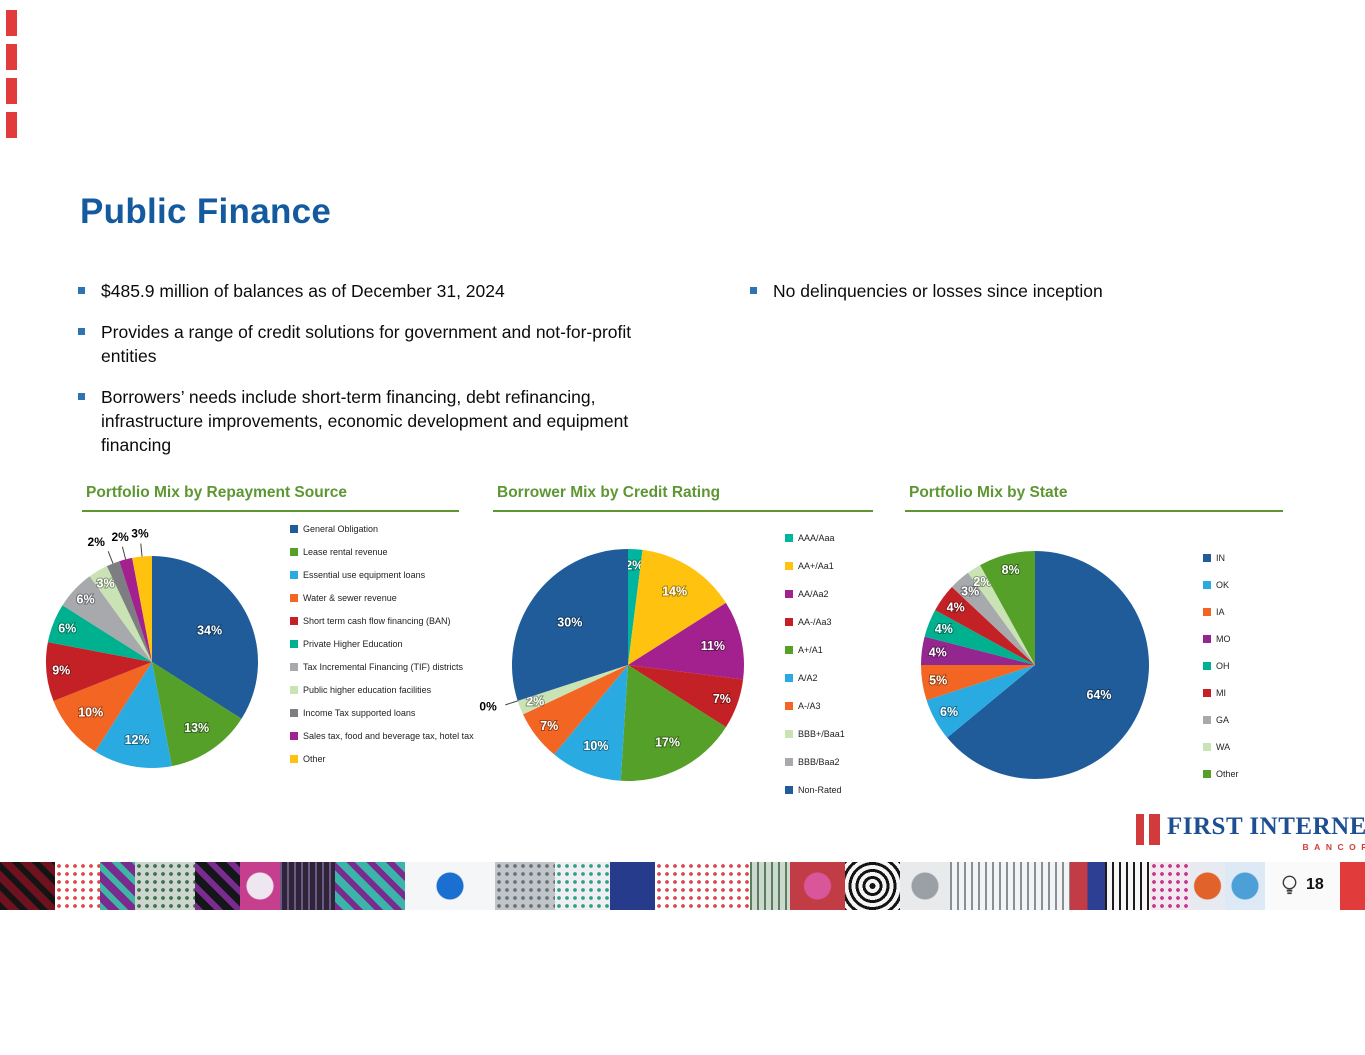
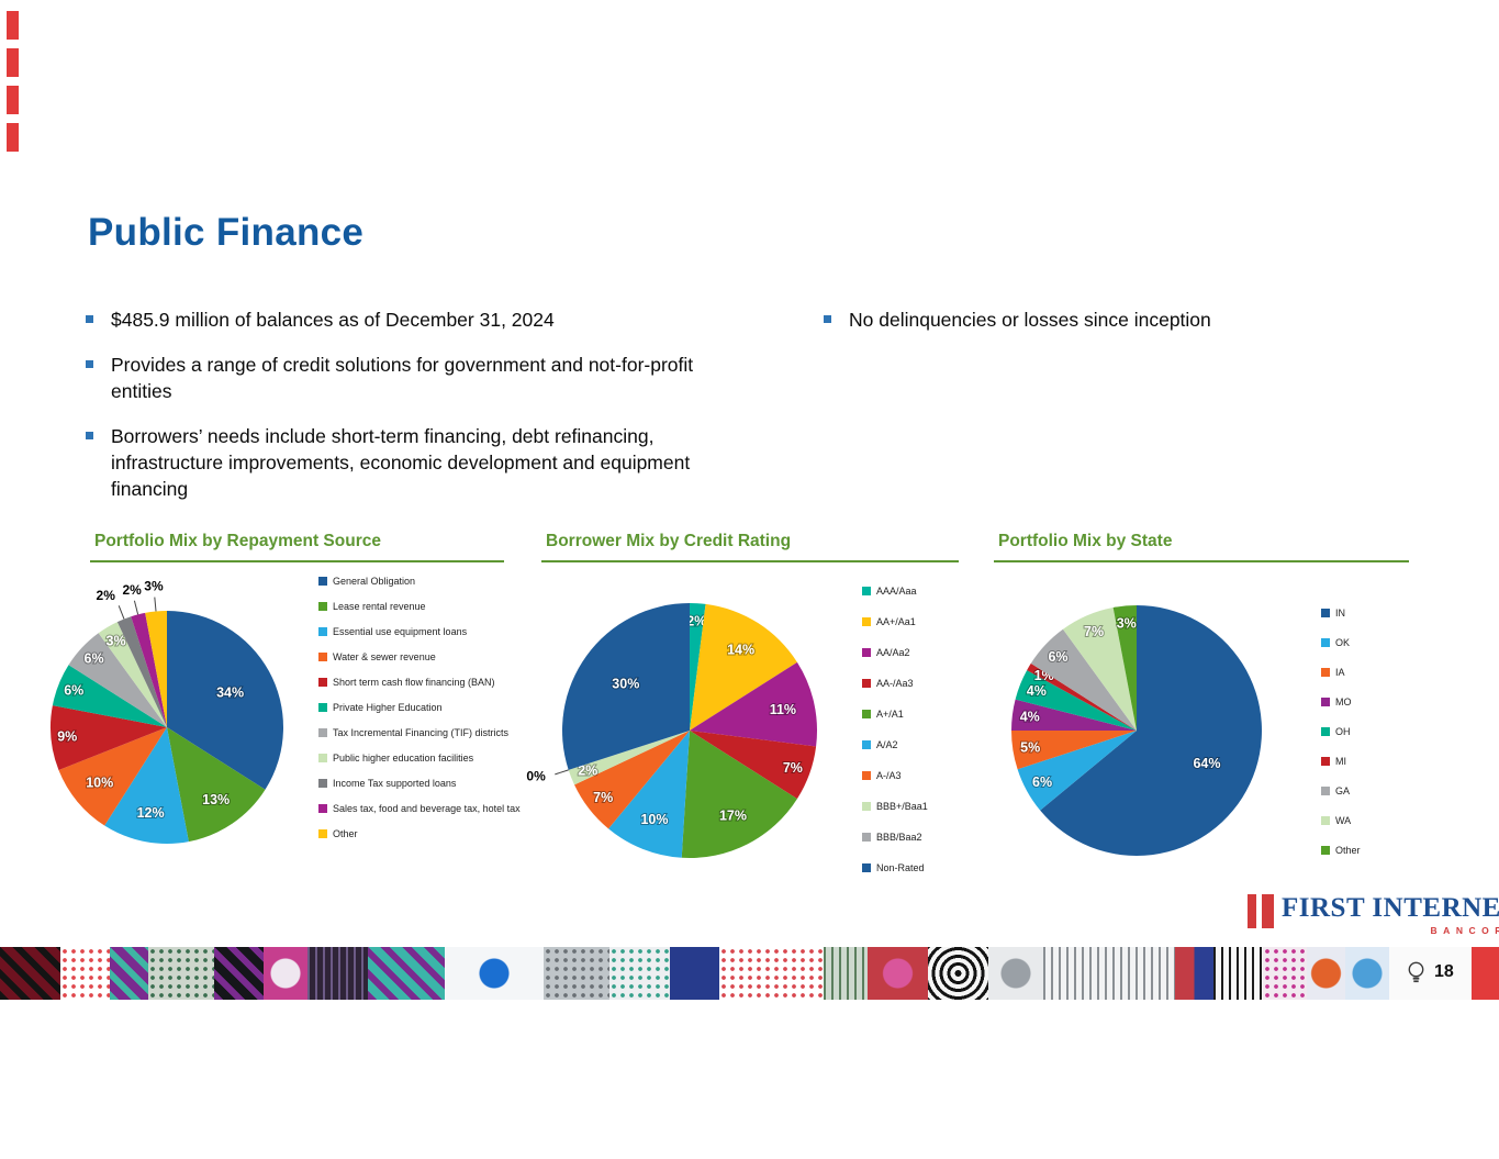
Portfolio Mix by State/MI: 4% -> 1%
Portfolio Mix by State/GA: 3% -> 6%
Portfolio Mix by State/WA: 2% -> 7%
Portfolio Mix by State/Other: 8% -> 3%
